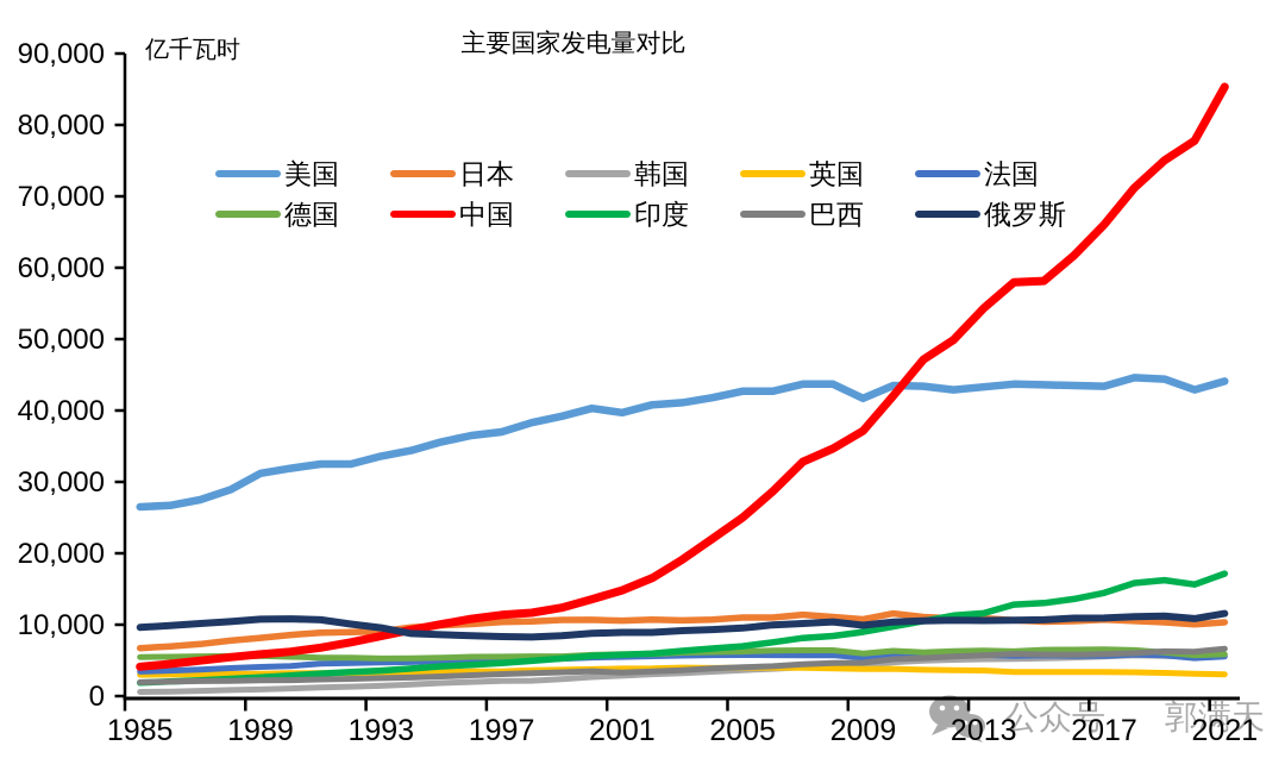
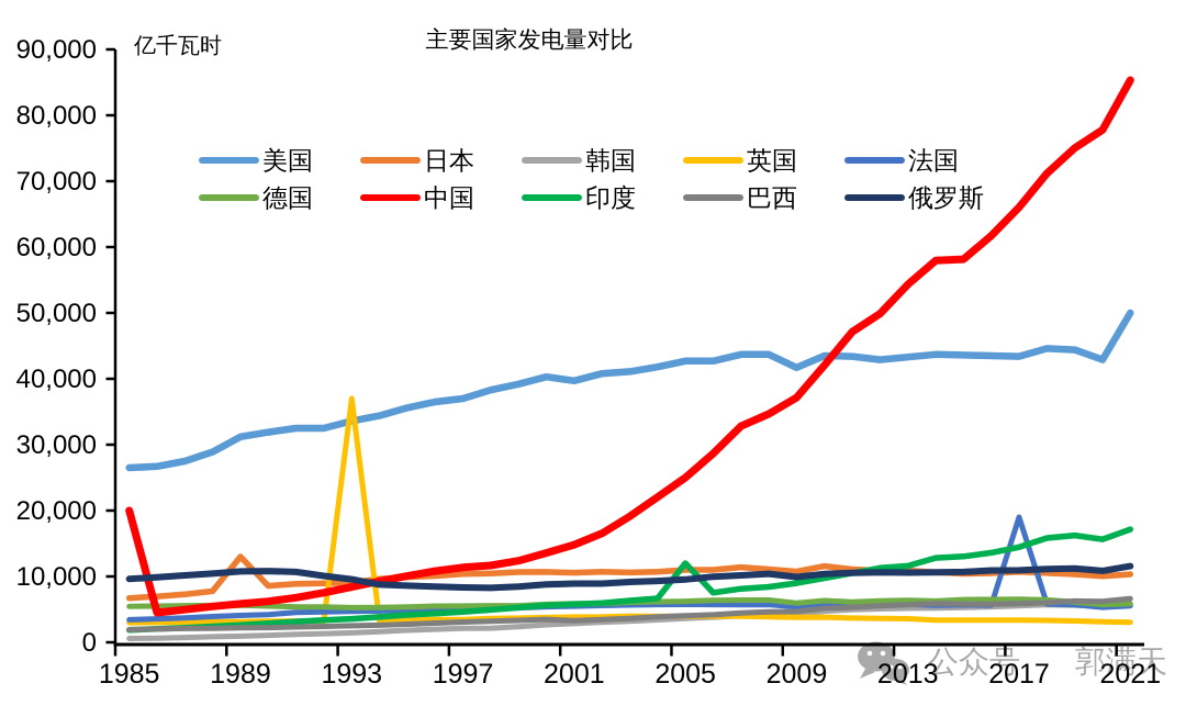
中国/1985: 4000 -> 20000
日本/1989: 8000 -> 13000
英国/1993: 3000 -> 37000
印度/2005: 7000 -> 12000
法国/2017: 6000 -> 19000
美国/2021: 44000 -> 50000
